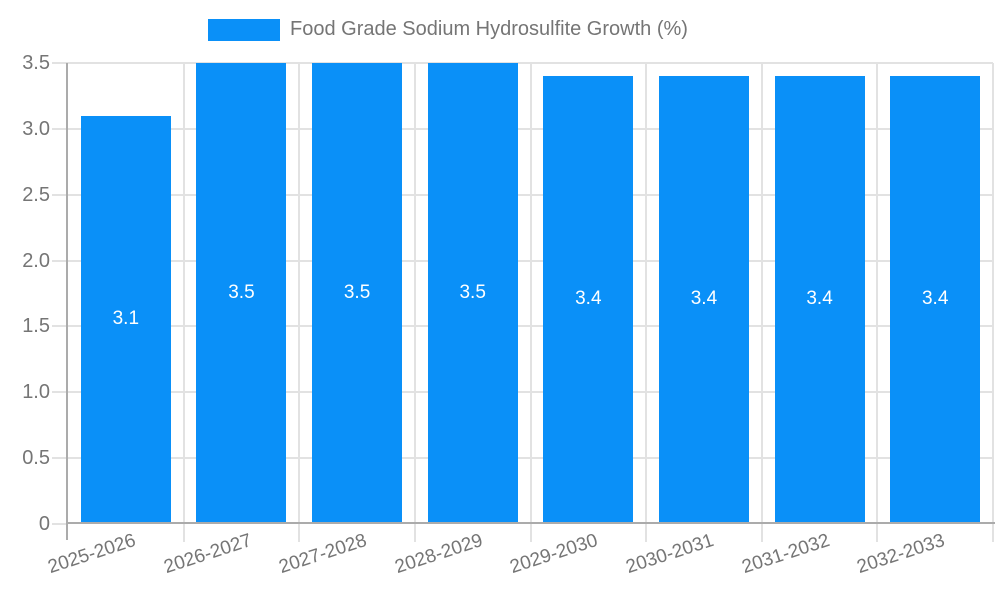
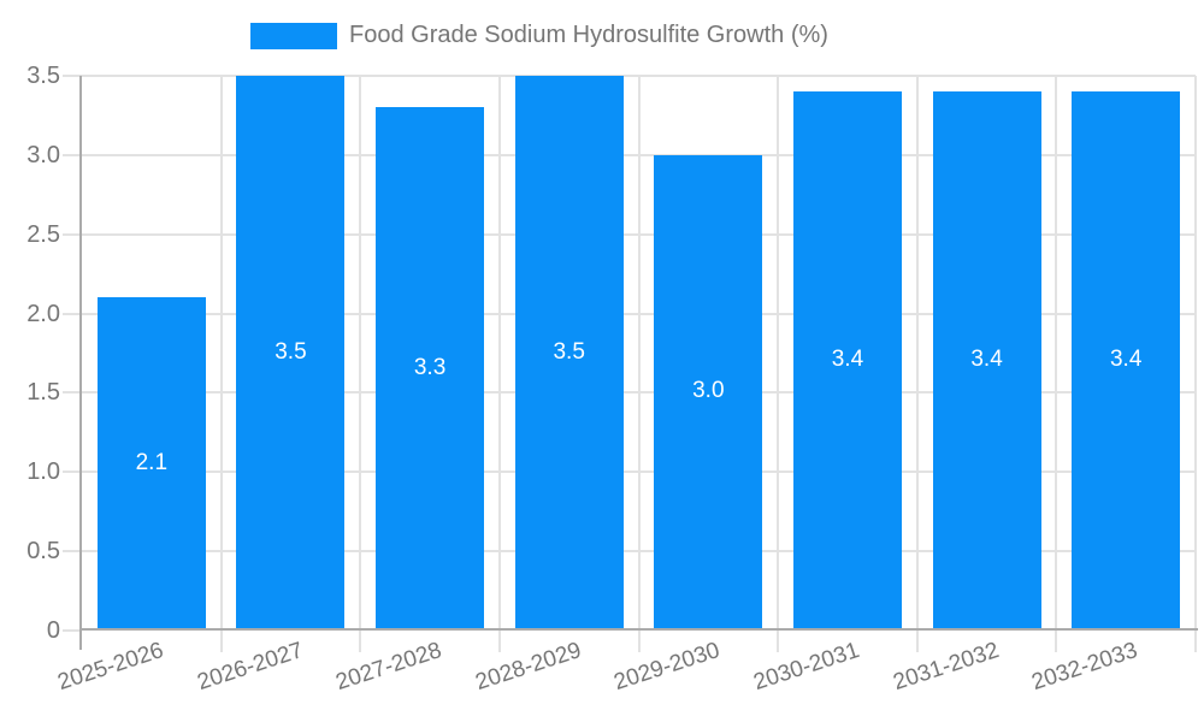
2025-2026: 3.1 -> 2.1
2027-2028: 3.5 -> 3.3
2029-2030: 3.4 -> 3.0
